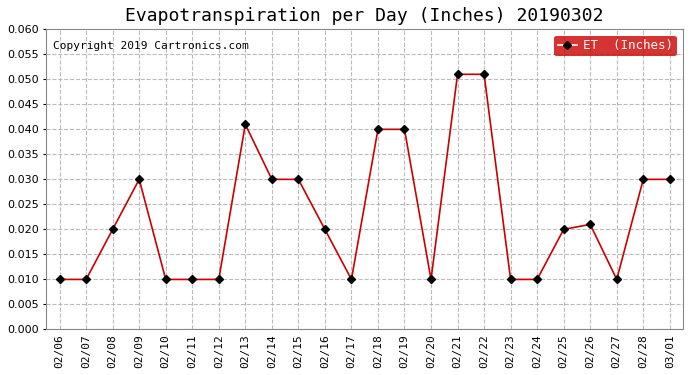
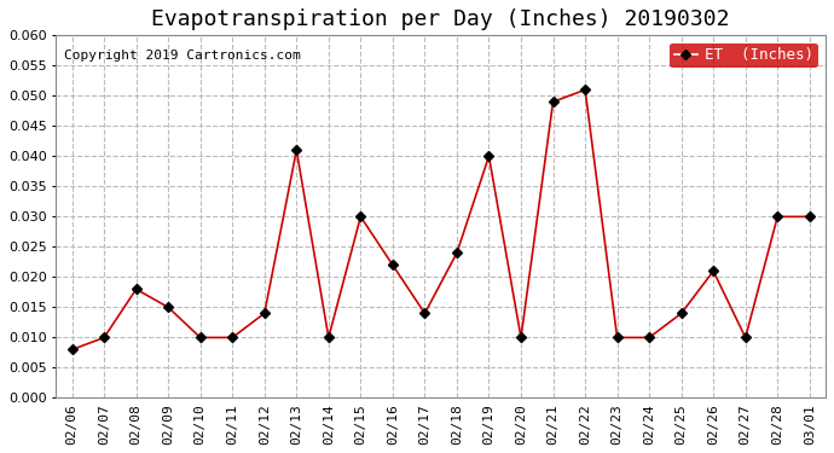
02/06: 0.010 -> 0.008
02/08: 0.020 -> 0.018
02/09: 0.030 -> 0.015
02/12: 0.010 -> 0.014
02/14: 0.030 -> 0.010
02/16: 0.020 -> 0.022
02/17: 0.010 -> 0.014
02/18: 0.040 -> 0.024
02/21: 0.051 -> 0.049
02/25: 0.020 -> 0.014
